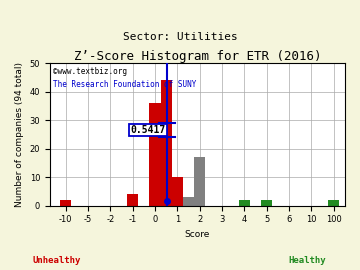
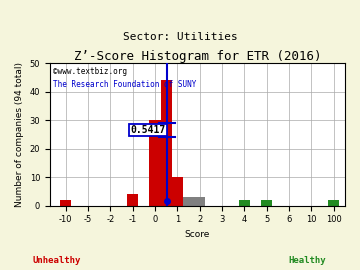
0: 36 -> 30
2: 17 -> 3
